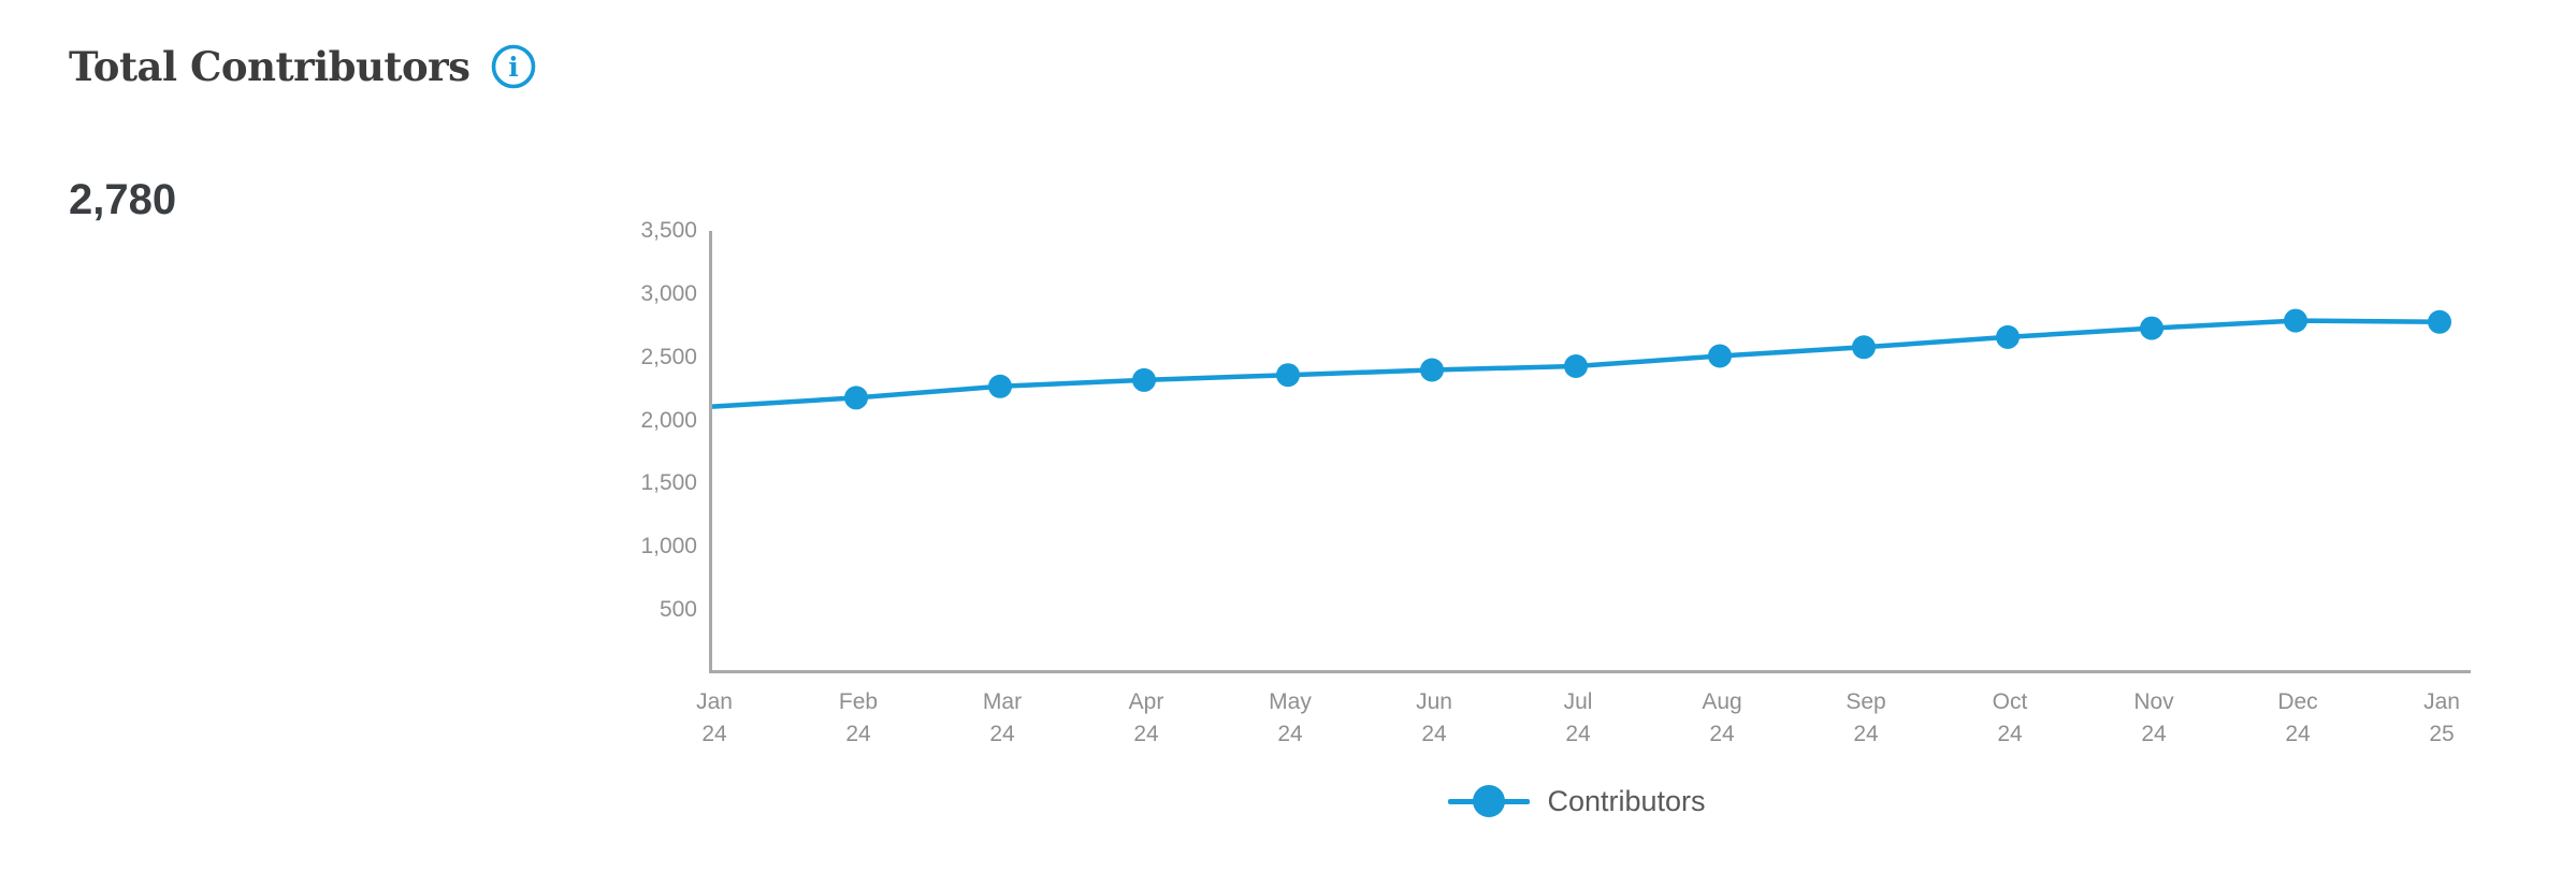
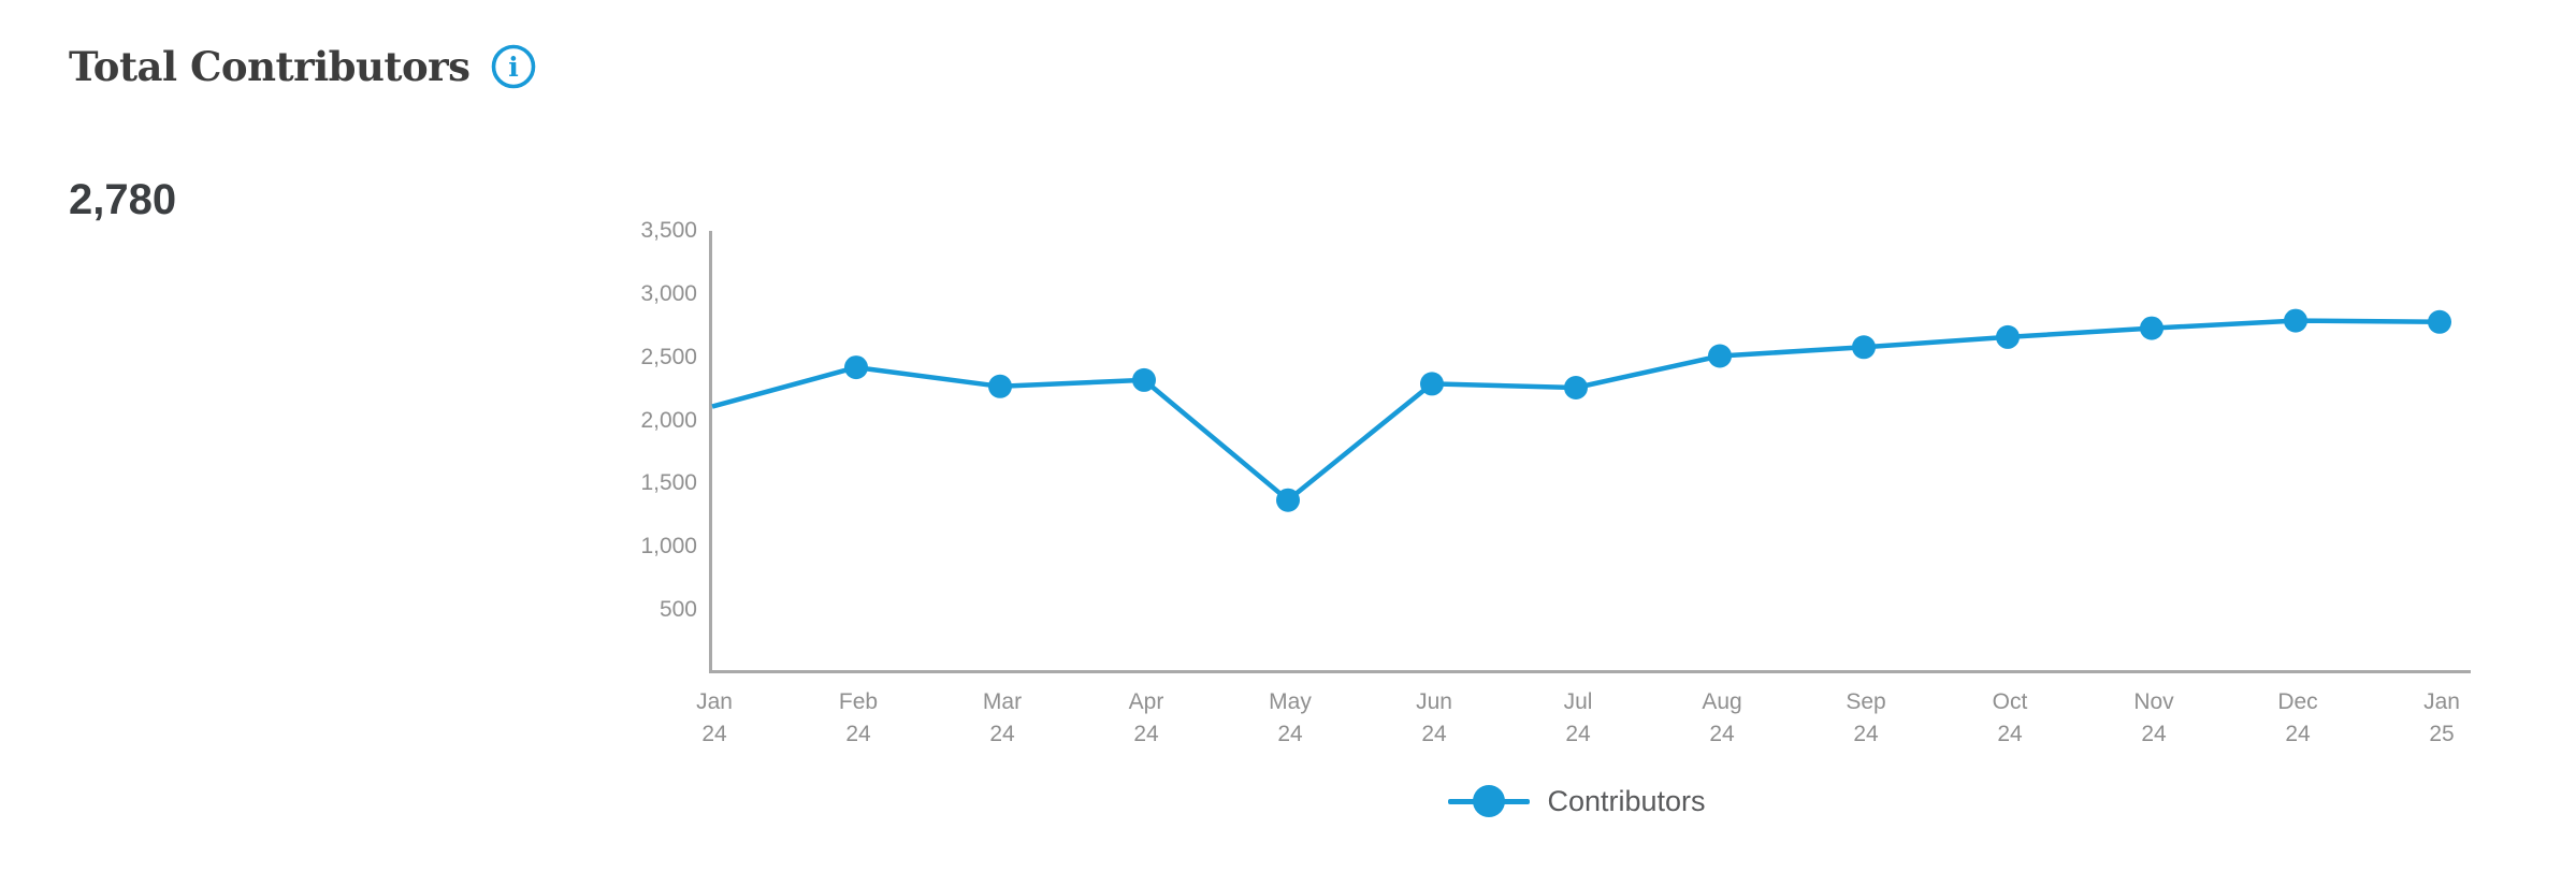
Feb 24: 2180 -> 2420
May 24: 2360 -> 1370
Jun 24: 2400 -> 2290
Jul 24: 2430 -> 2260
